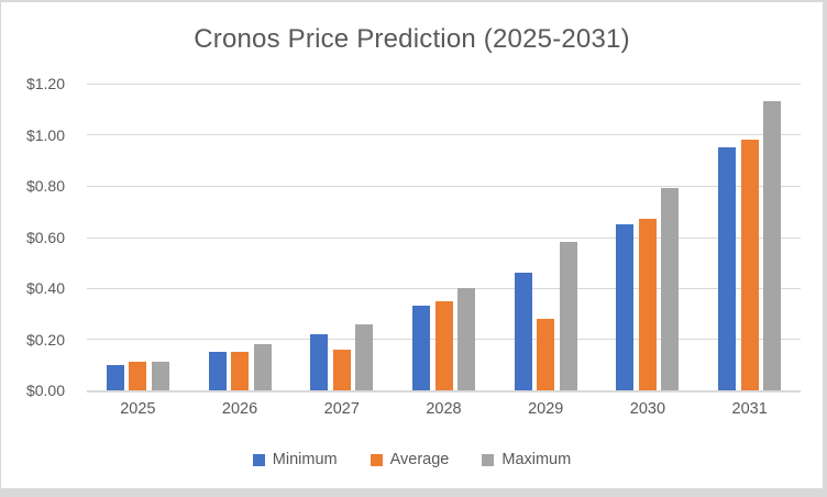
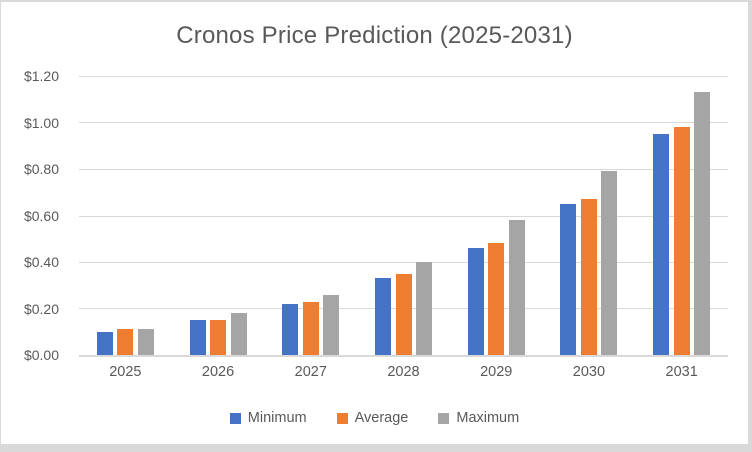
Average/2027: $0.16 -> $0.23
Average/2029: $0.28 -> $0.48
